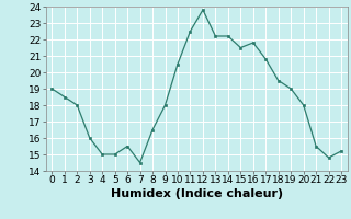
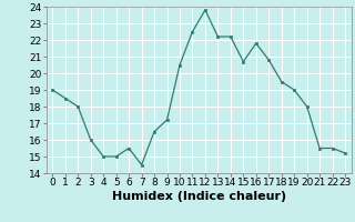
9: 18.0 -> 17.2
15: 21.5 -> 20.7
22: 14.8 -> 15.5
